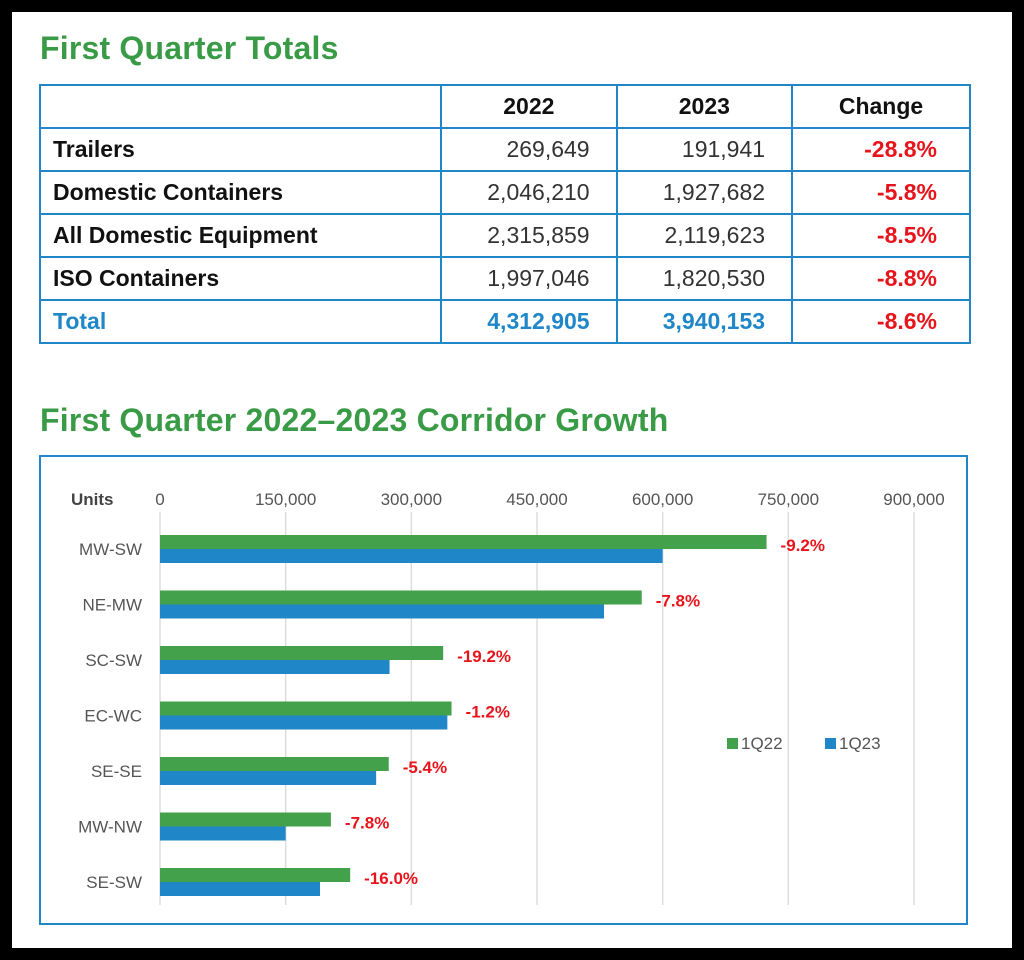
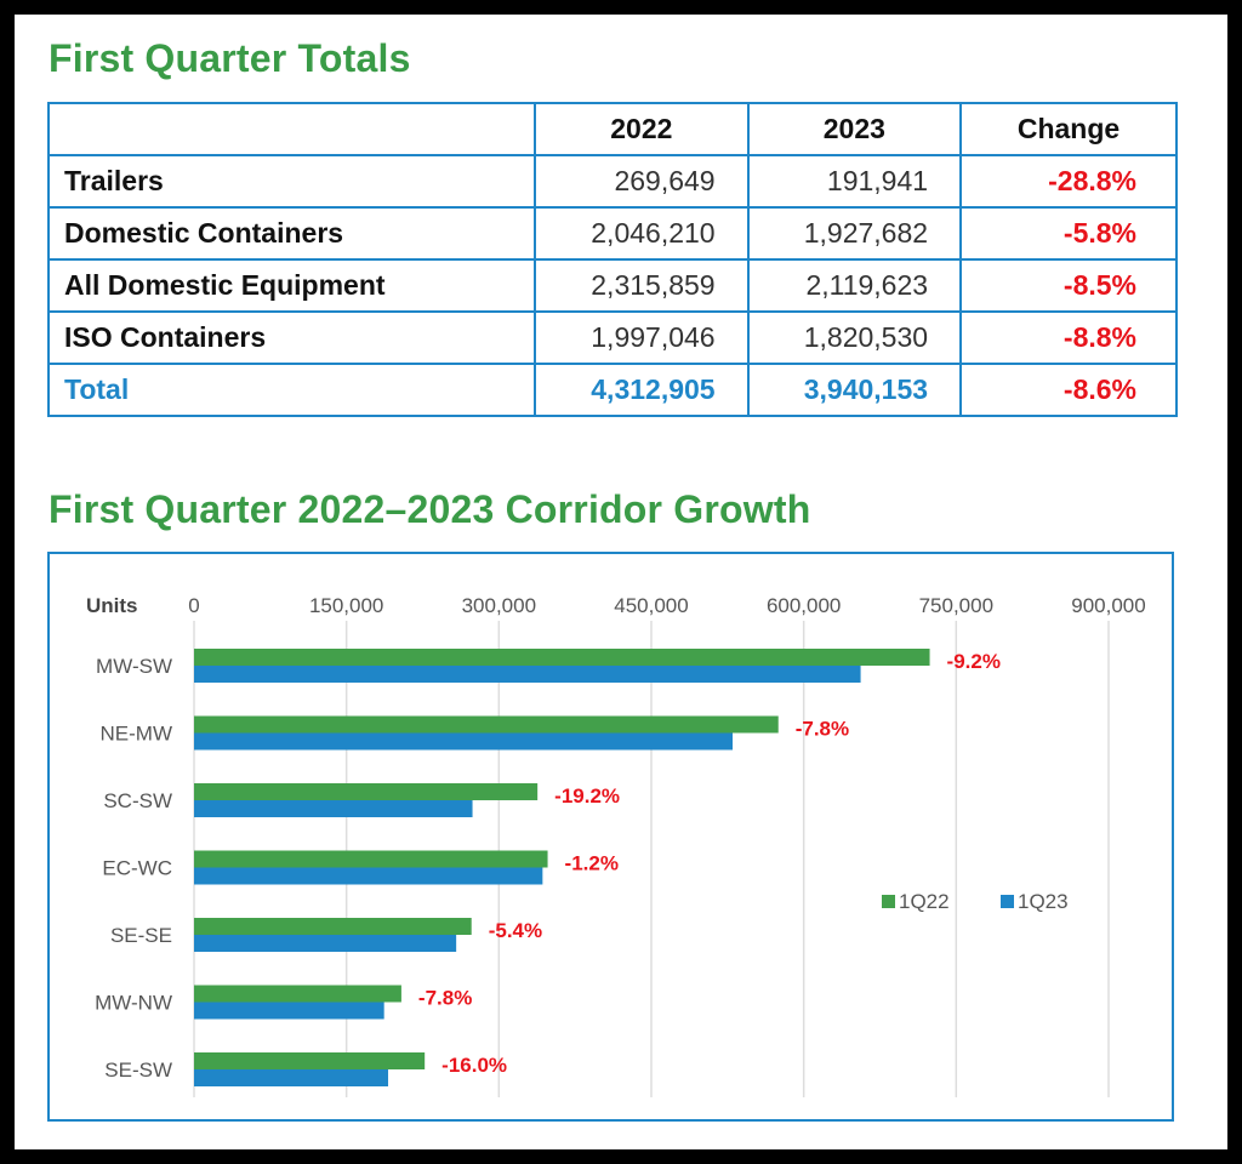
1Q23/MW-SW: 600000 -> 660000
1Q23/MW-NW: 150000 -> 190000
